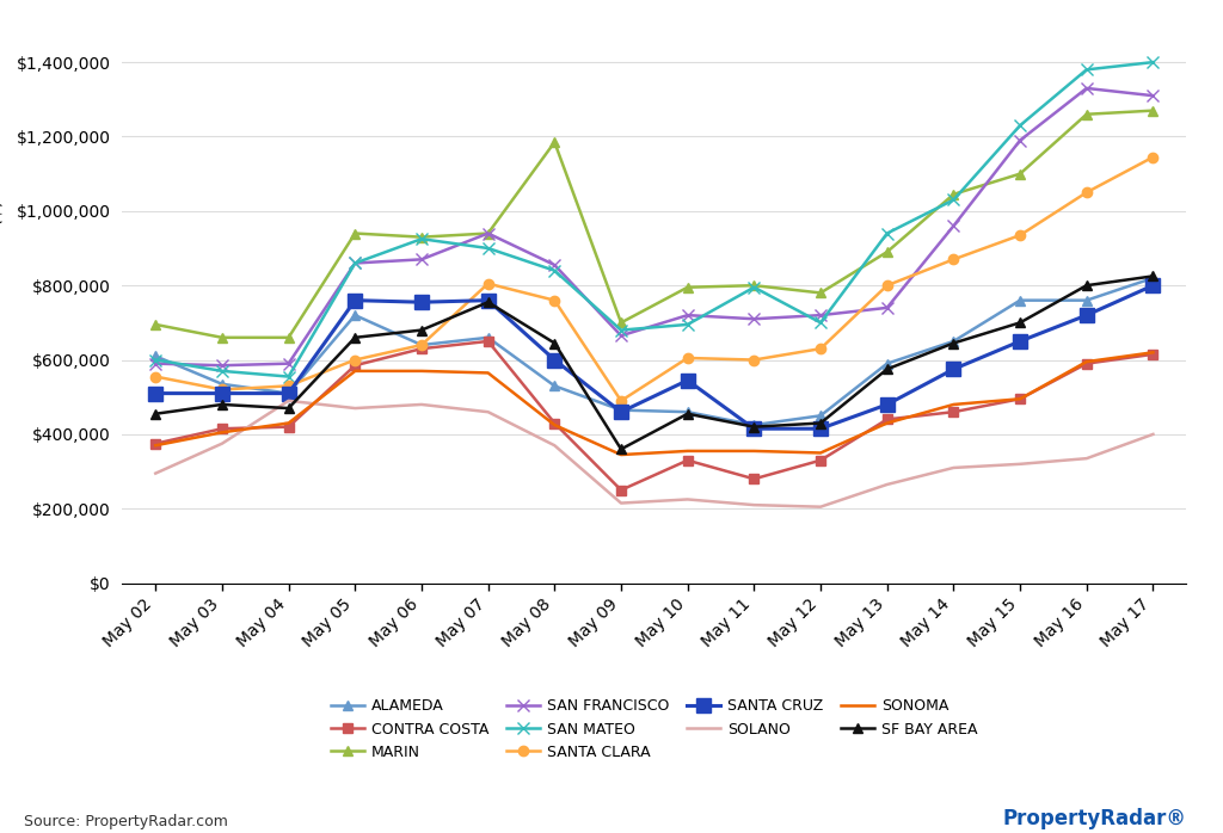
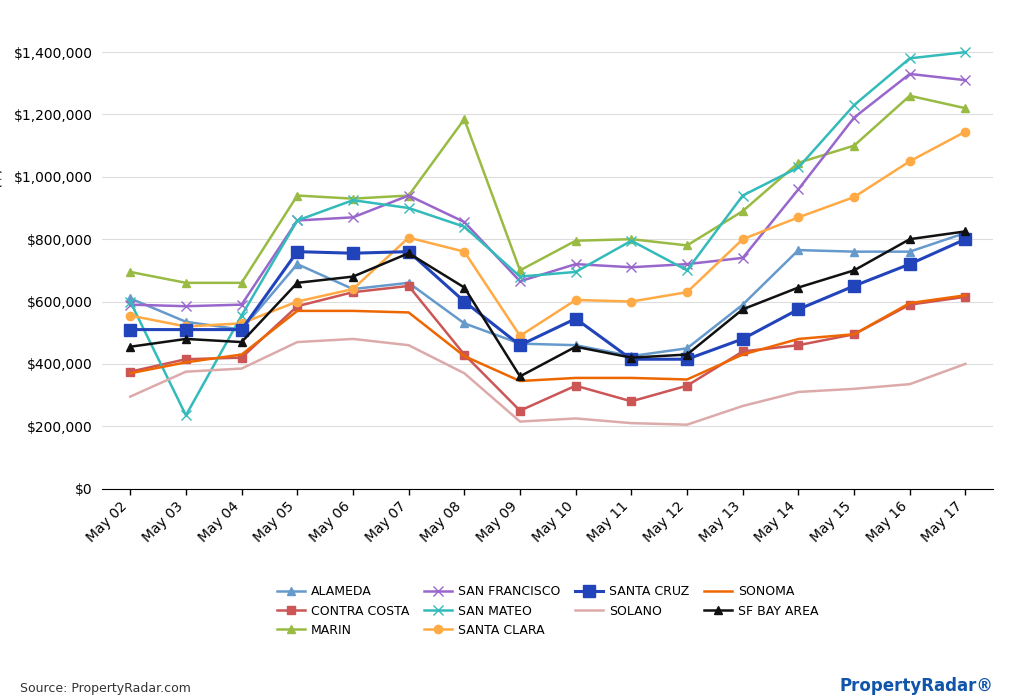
SAN MATEO/May 03: $570,000 -> $235,000
SOLANO/May 04: $490,000 -> $385,000
ALAMEDA/May 14: $650,000 -> $765,000
MARIN/May 17: $1,270,000 -> $1,220,000
